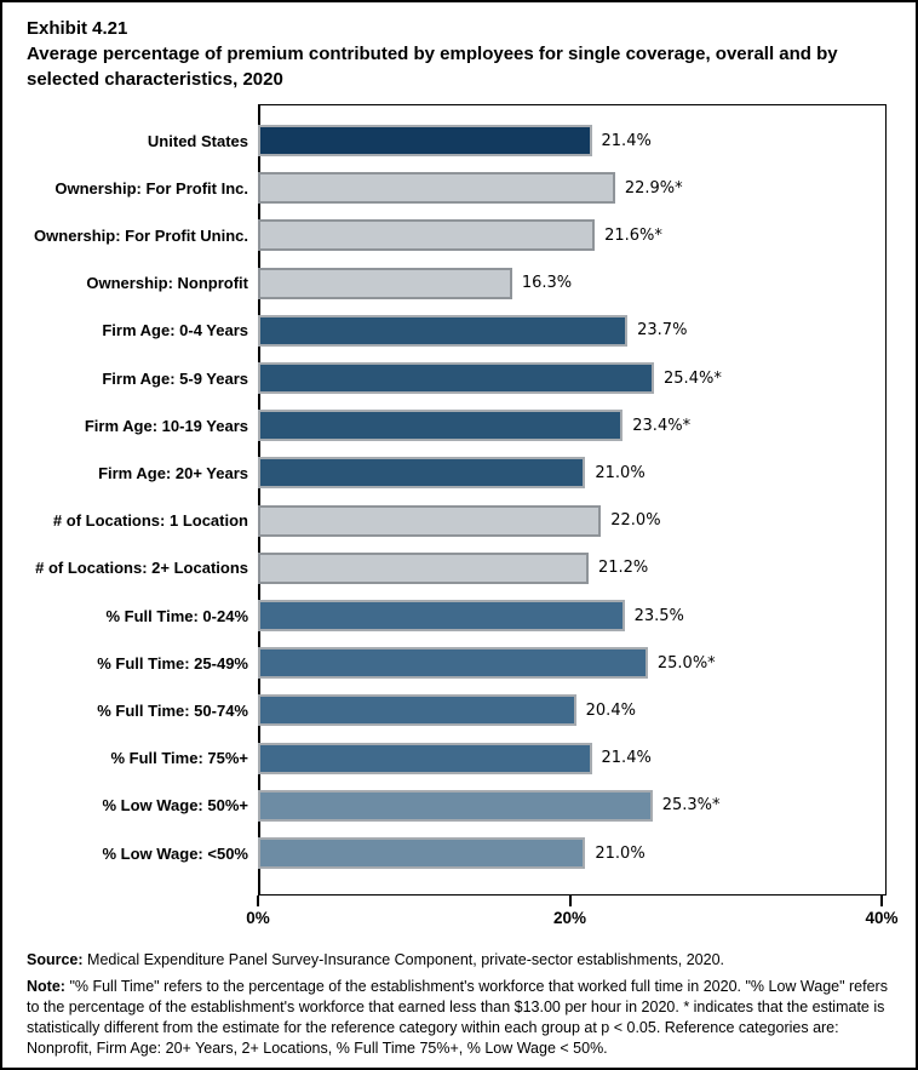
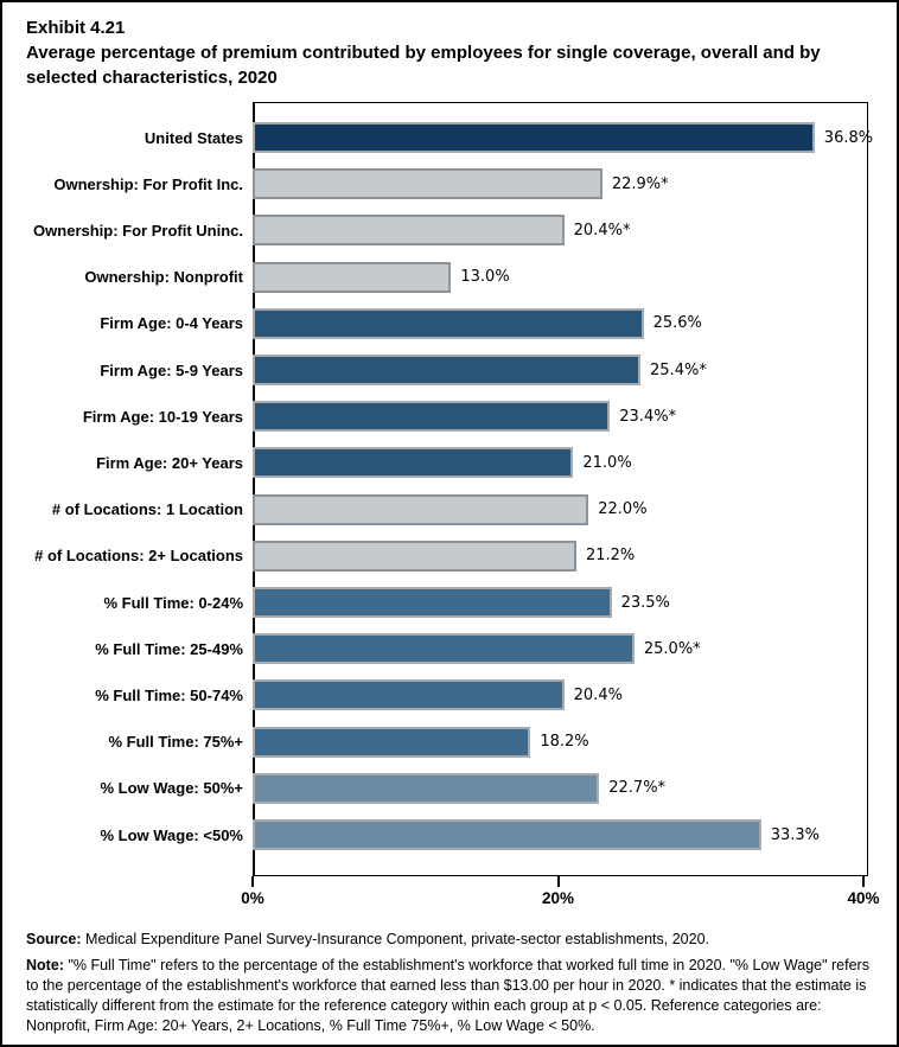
United States: 21.4% -> 36.8%
Ownership: For Profit Uninc.: 21.6 -> 20.4
Ownership: Nonprofit: 16.3% -> 13.0%
Firm Age: 0-4 Years: 23.7% -> 25.6%
% Full Time: 75%+: 21.4% -> 18.2%
% Low Wage: 50%+: 25.3 -> 22.7
% Low Wage: <50%: 21.0% -> 33.3%
